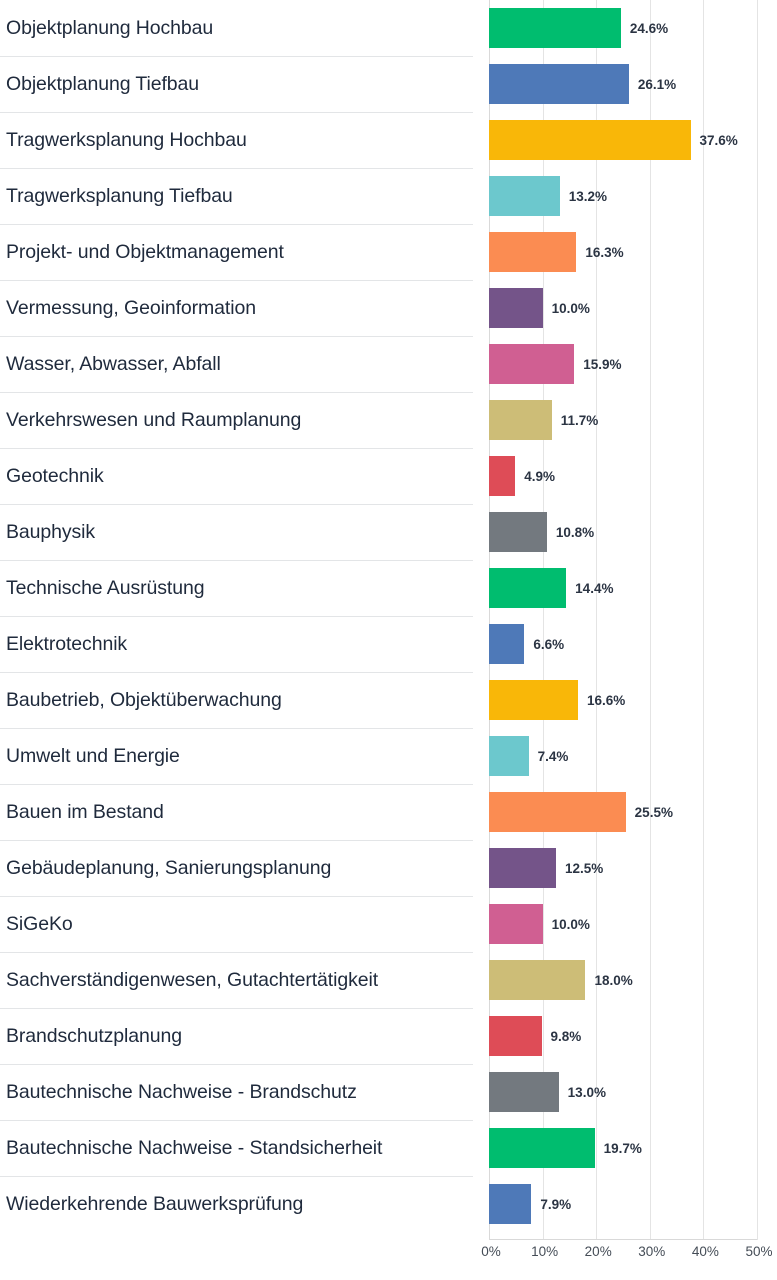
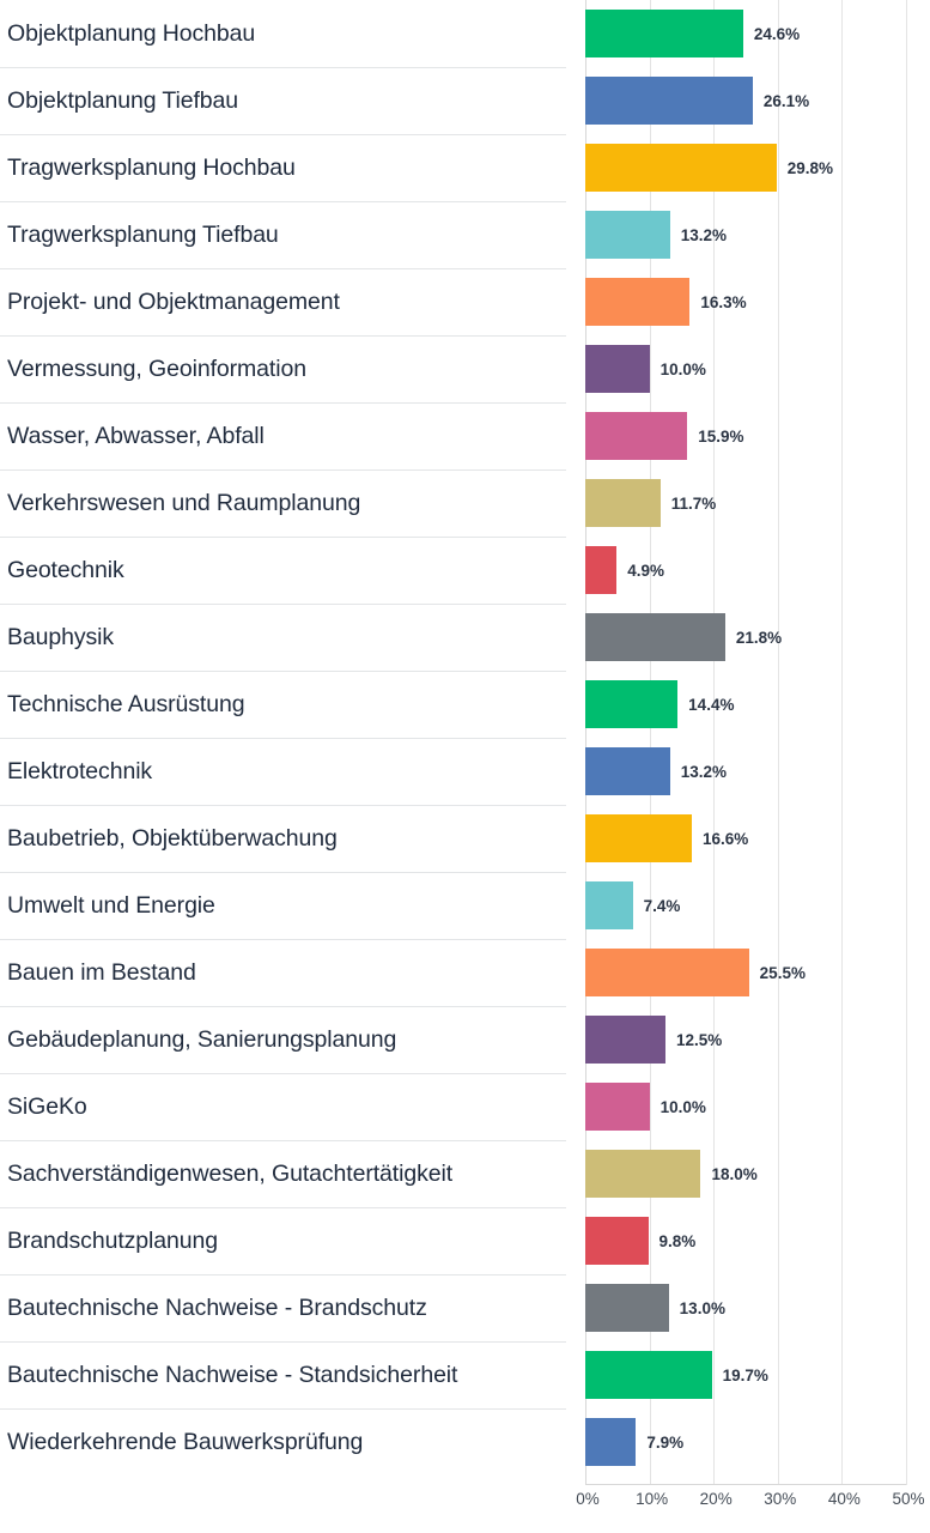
Tragwerksplanung Hochbau: 37.6% -> 29.8%
Bauphysik: 10.8% -> 21.8%
Elektrotechnik: 6.6% -> 13.2%
